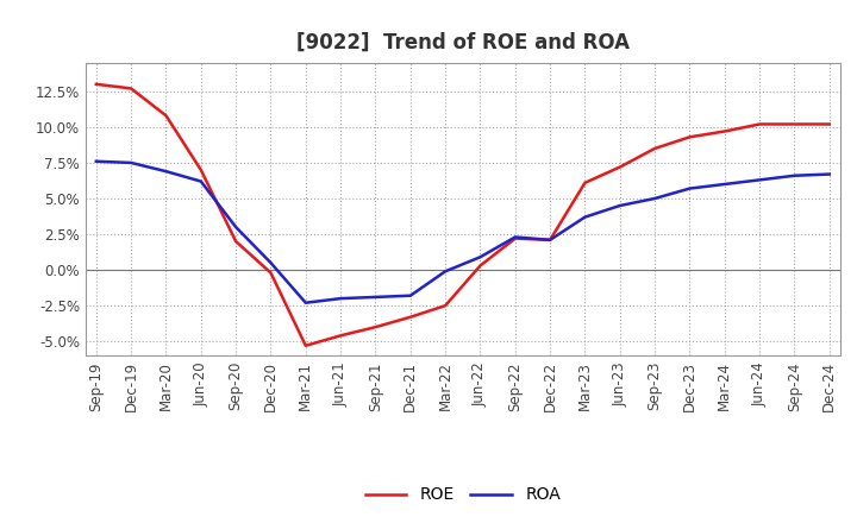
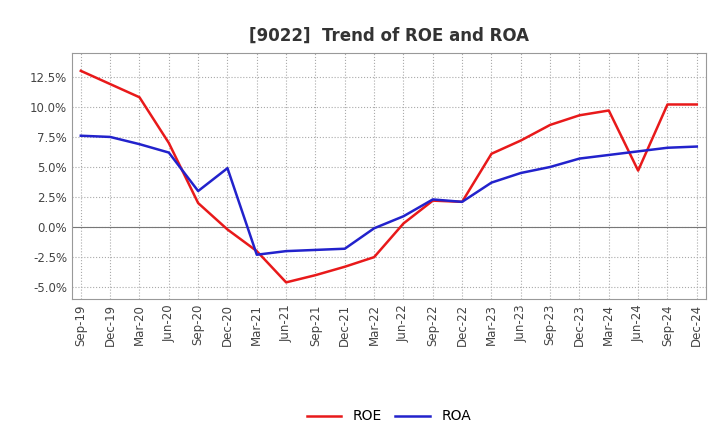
ROE/Dec-19: 12.7% -> 11.9%
ROA/Dec-20: 0.5% -> 4.9%
ROE/Mar-21: -5.3% -> -2.0%
ROE/Jun-24: 10.2% -> 4.7%
